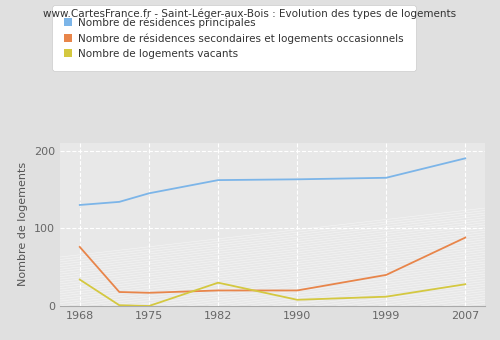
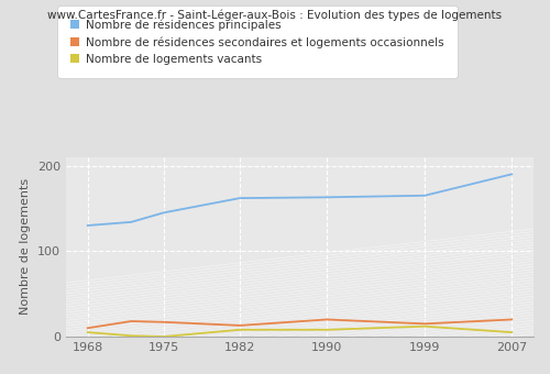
Nombre de résidences secondaires et logements occasionnels/1968: 76 -> 10
Nombre de logements vacants/1968: 34 -> 5
Nombre de résidences secondaires et logements occasionnels/1982: 20 -> 13
Nombre de logements vacants/1982: 30 -> 8
Nombre de résidences secondaires et logements occasionnels/1999: 40 -> 15
Nombre de résidences secondaires et logements occasionnels/2007: 88 -> 20
Nombre de logements vacants/2007: 28 -> 5
